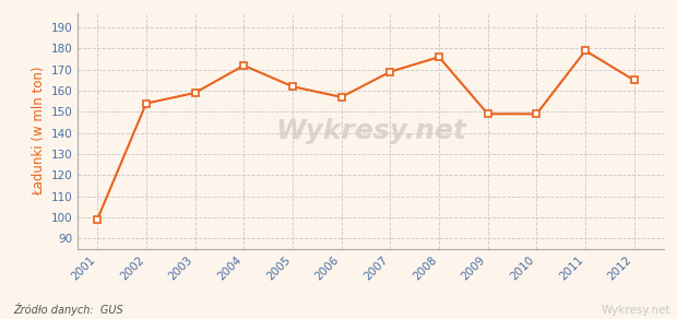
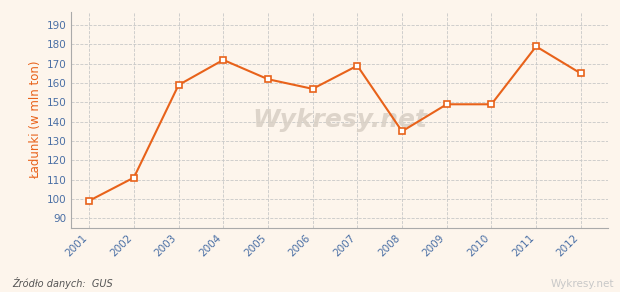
2002: 154 -> 111
2008: 176 -> 135
